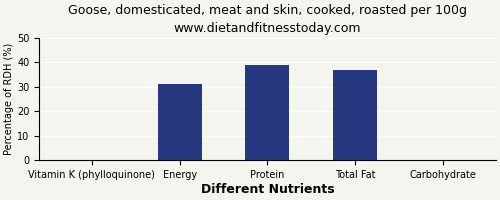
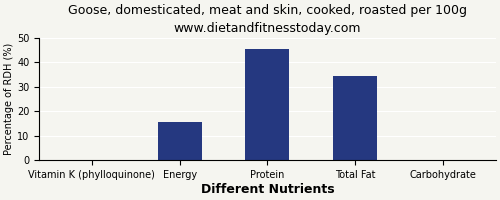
Energy: 31.0 -> 15.5
Protein: 39.0 -> 45.5
Total Fat: 37.0 -> 34.5
